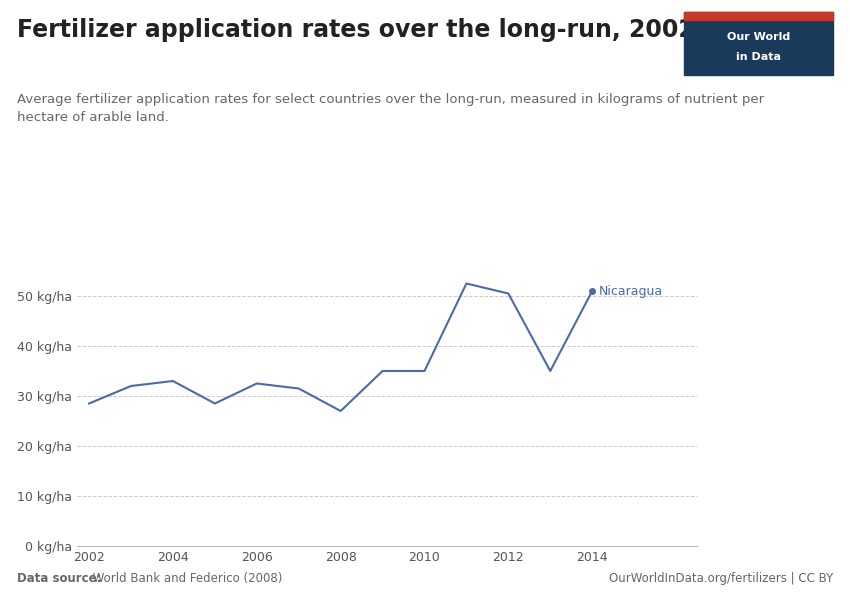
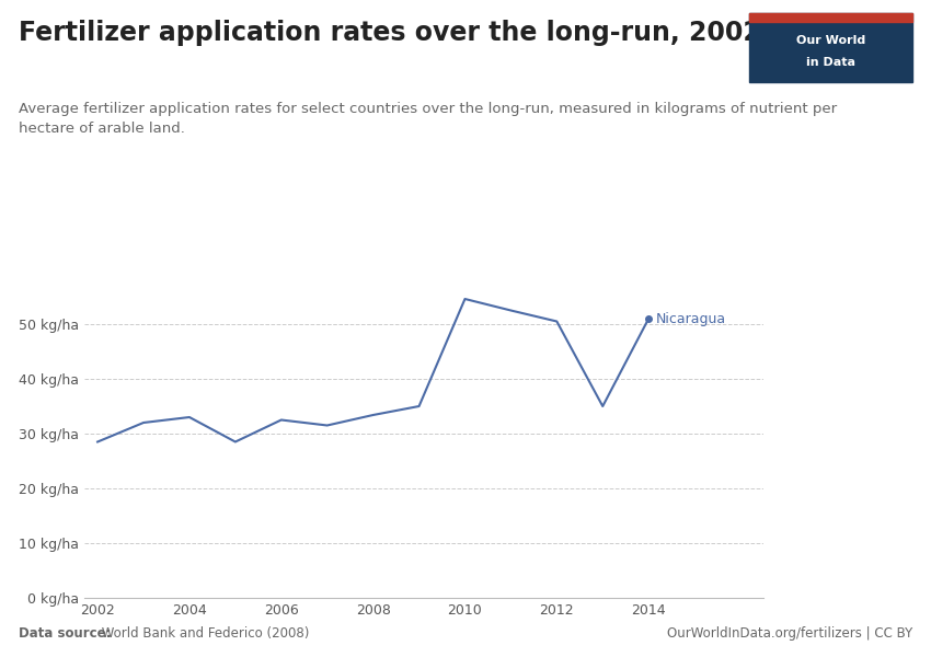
2008: 27.0 kg/ha -> 33.4 kg/ha
2010: 35.0 kg/ha -> 54.6 kg/ha
